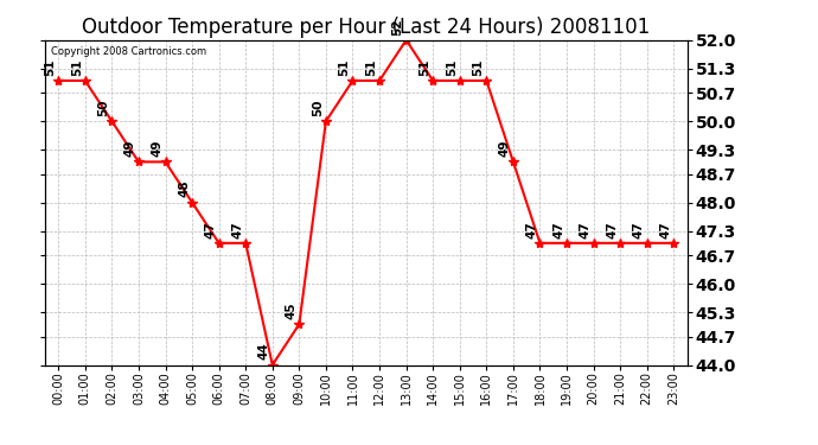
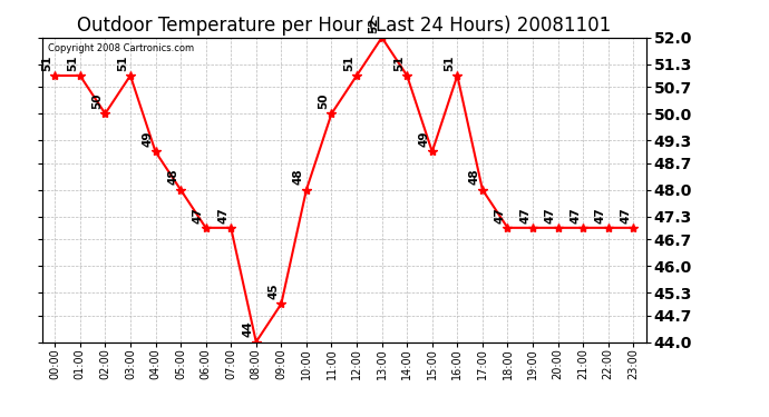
03:00: 49 -> 51
10:00: 50 -> 48
11:00: 51 -> 50
15:00: 51 -> 49
17:00: 49 -> 48
